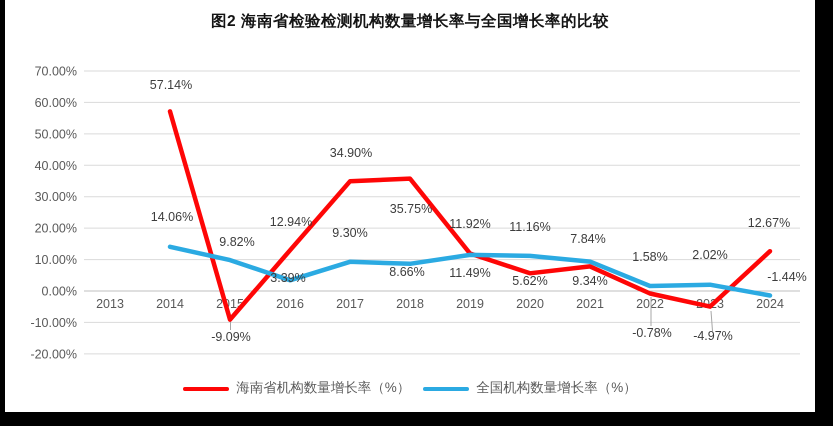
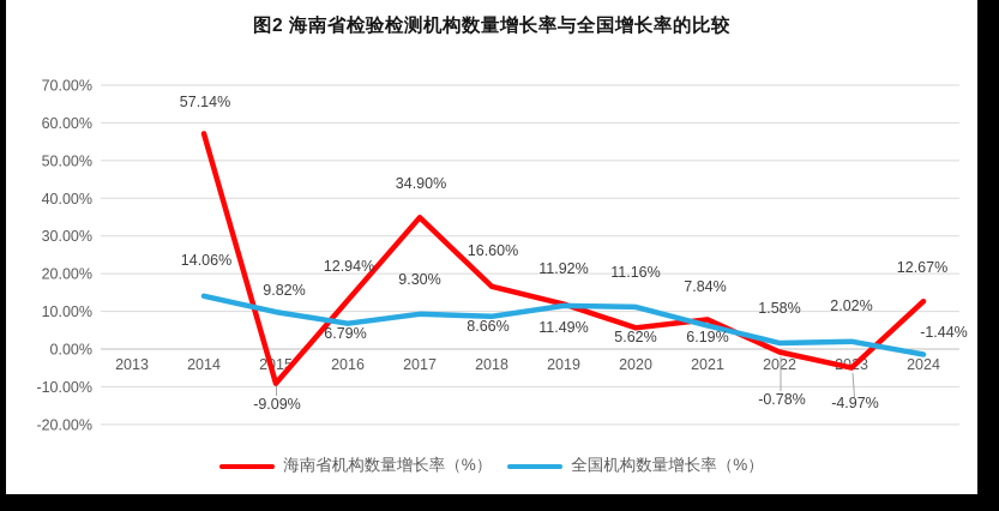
全国机构数量增长率（%）/2016: 3.39% -> 6.79%
海南省机构数量增长率（%）/2018: 35.75% -> 16.60%
全国机构数量增长率（%）/2021: 9.34% -> 6.19%
